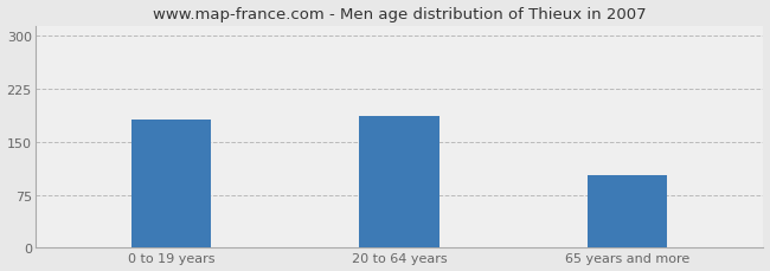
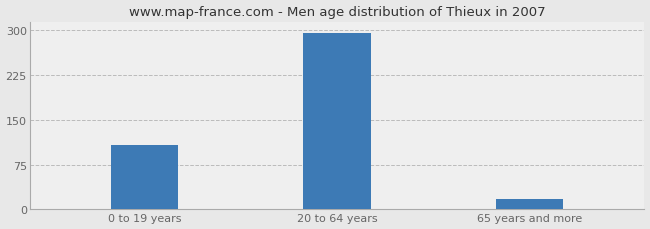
0 to 19 years: 182 -> 107
20 to 64 years: 186 -> 295
65 years and more: 102 -> 17
